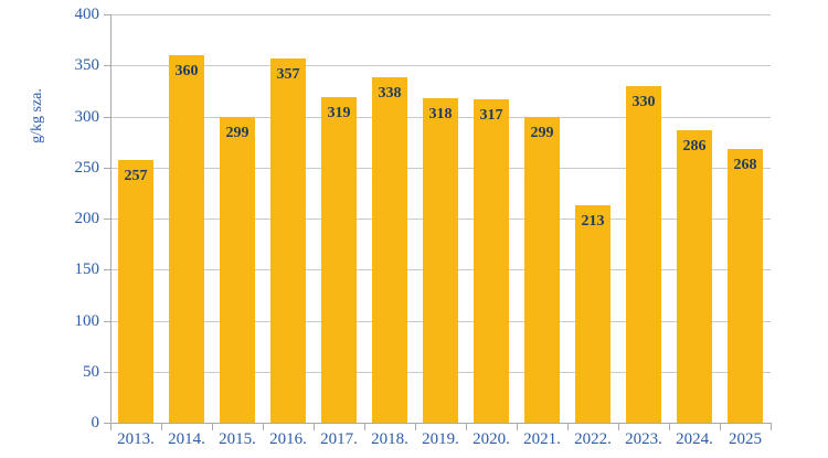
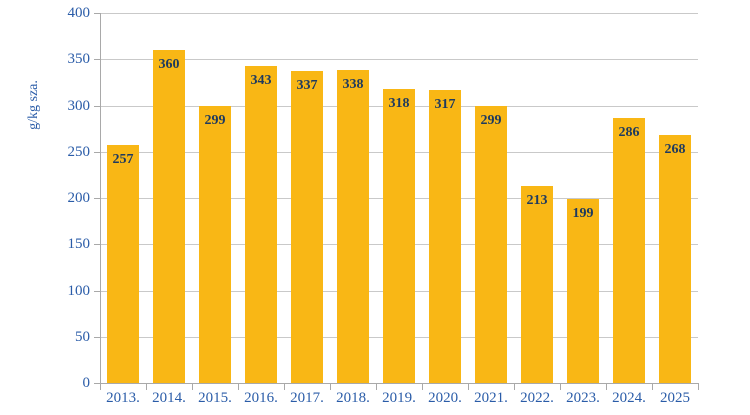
2016.: 357 -> 343
2017.: 319 -> 337
2023.: 330 -> 199
